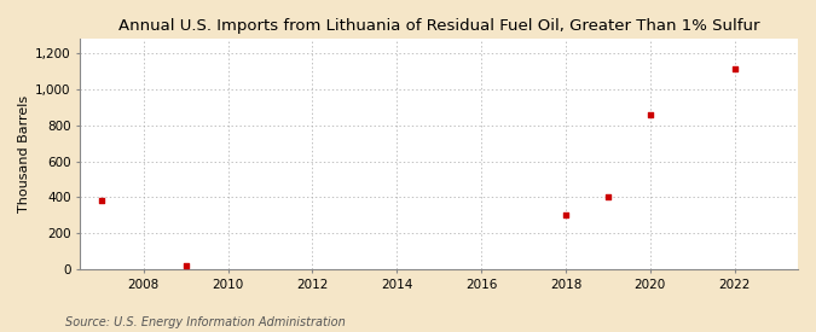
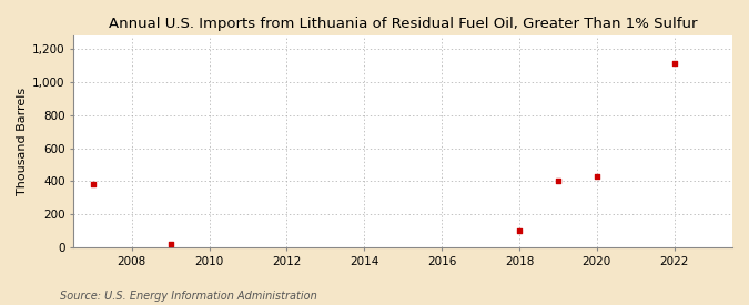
2018: 300 -> 100
2020: 860 -> 430
